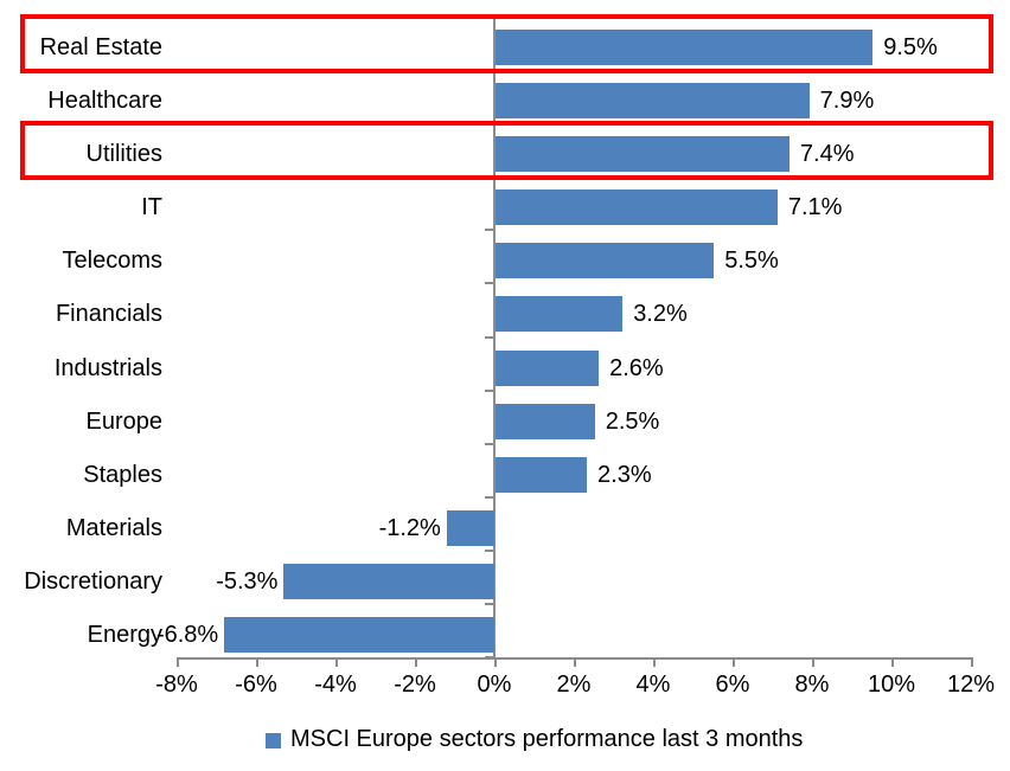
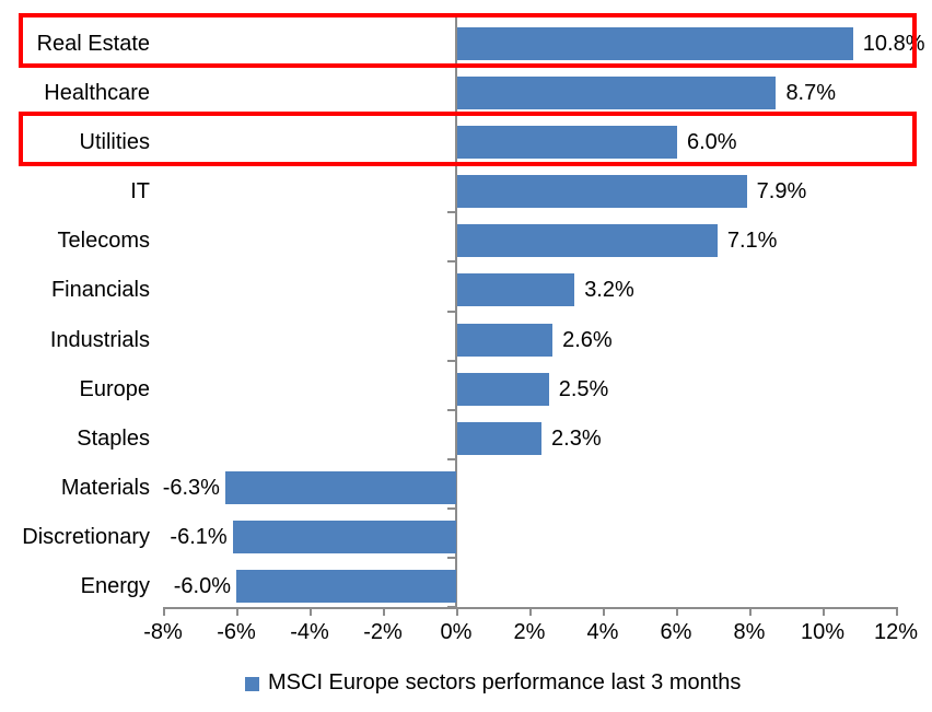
Real Estate: 9.5% -> 10.8%
Healthcare: 7.9% -> 8.7%
Utilities: 7.4% -> 6.0%
IT: 7.1% -> 7.9%
Telecoms: 5.5% -> 7.1%
Materials: -1.2% -> -6.3%
Discretionary: -5.3% -> -6.1%
Energy: -6.8% -> -6.0%
